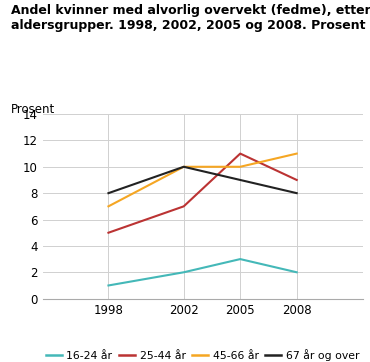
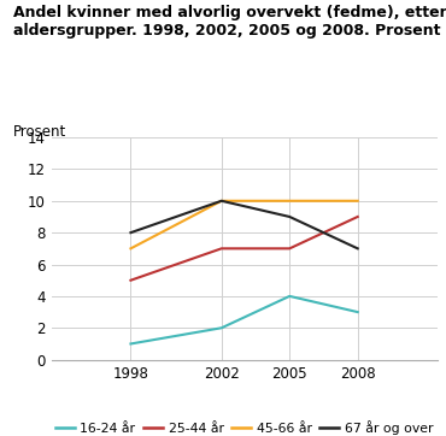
16-24 år/2005: 3 -> 4
25-44 år/2005: 11 -> 7
16-24 år/2008: 2 -> 3
45-66 år/2008: 11 -> 10
67 år og over/2008: 8 -> 7
